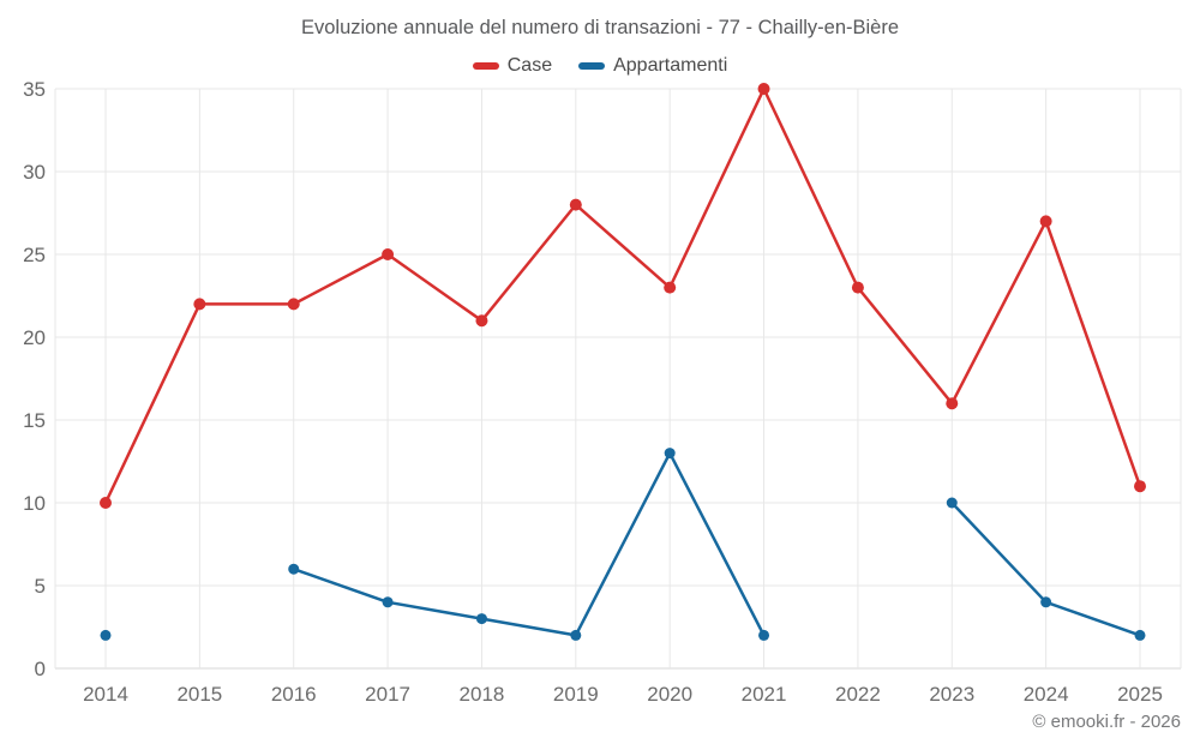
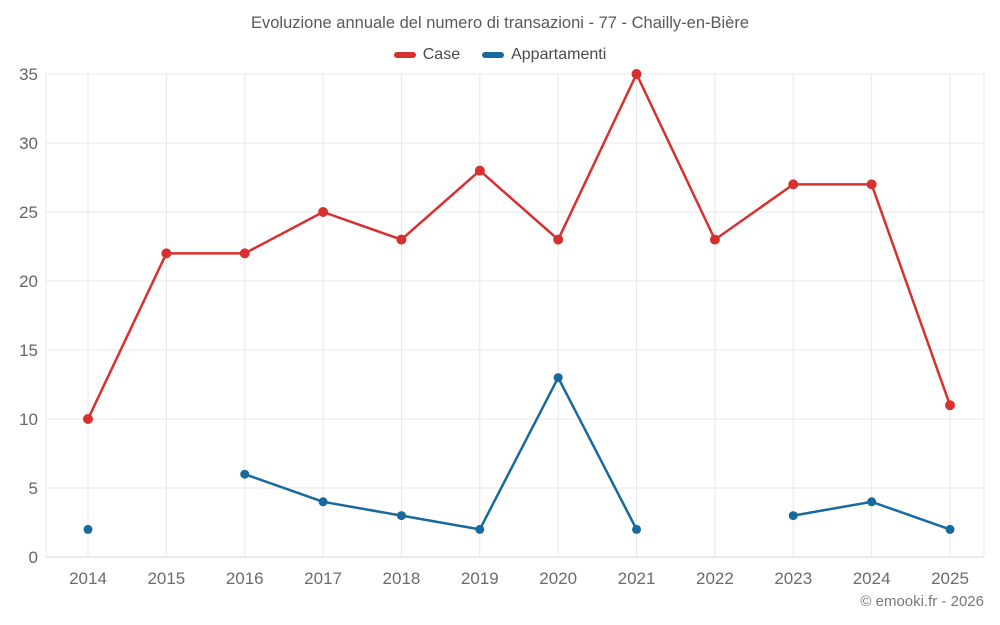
Case/2018: 21 -> 23
Case/2023: 16 -> 27
Appartamenti/2023: 10 -> 3
